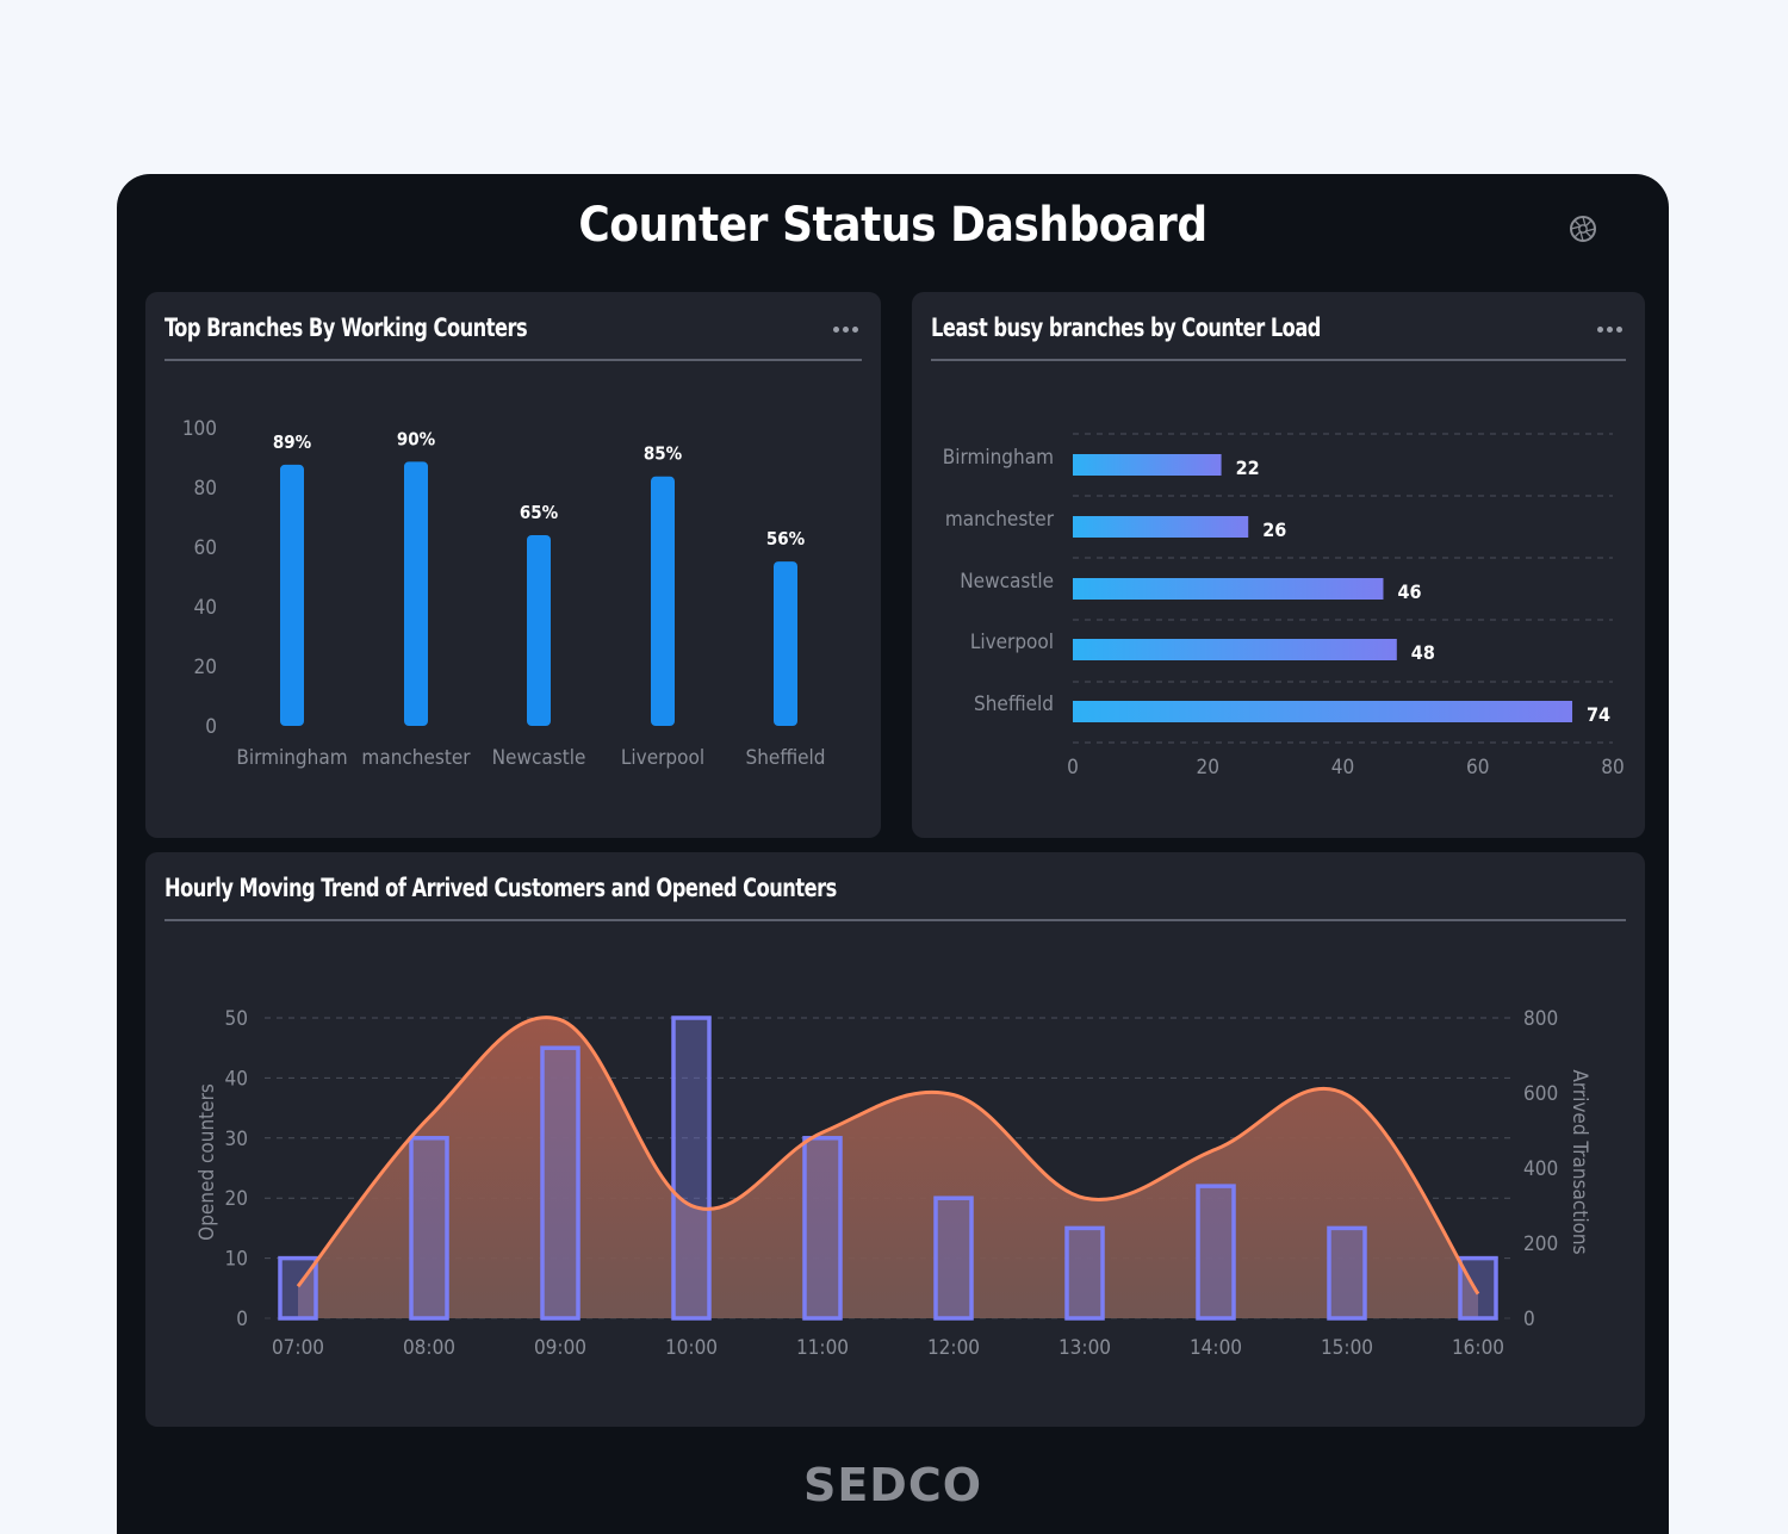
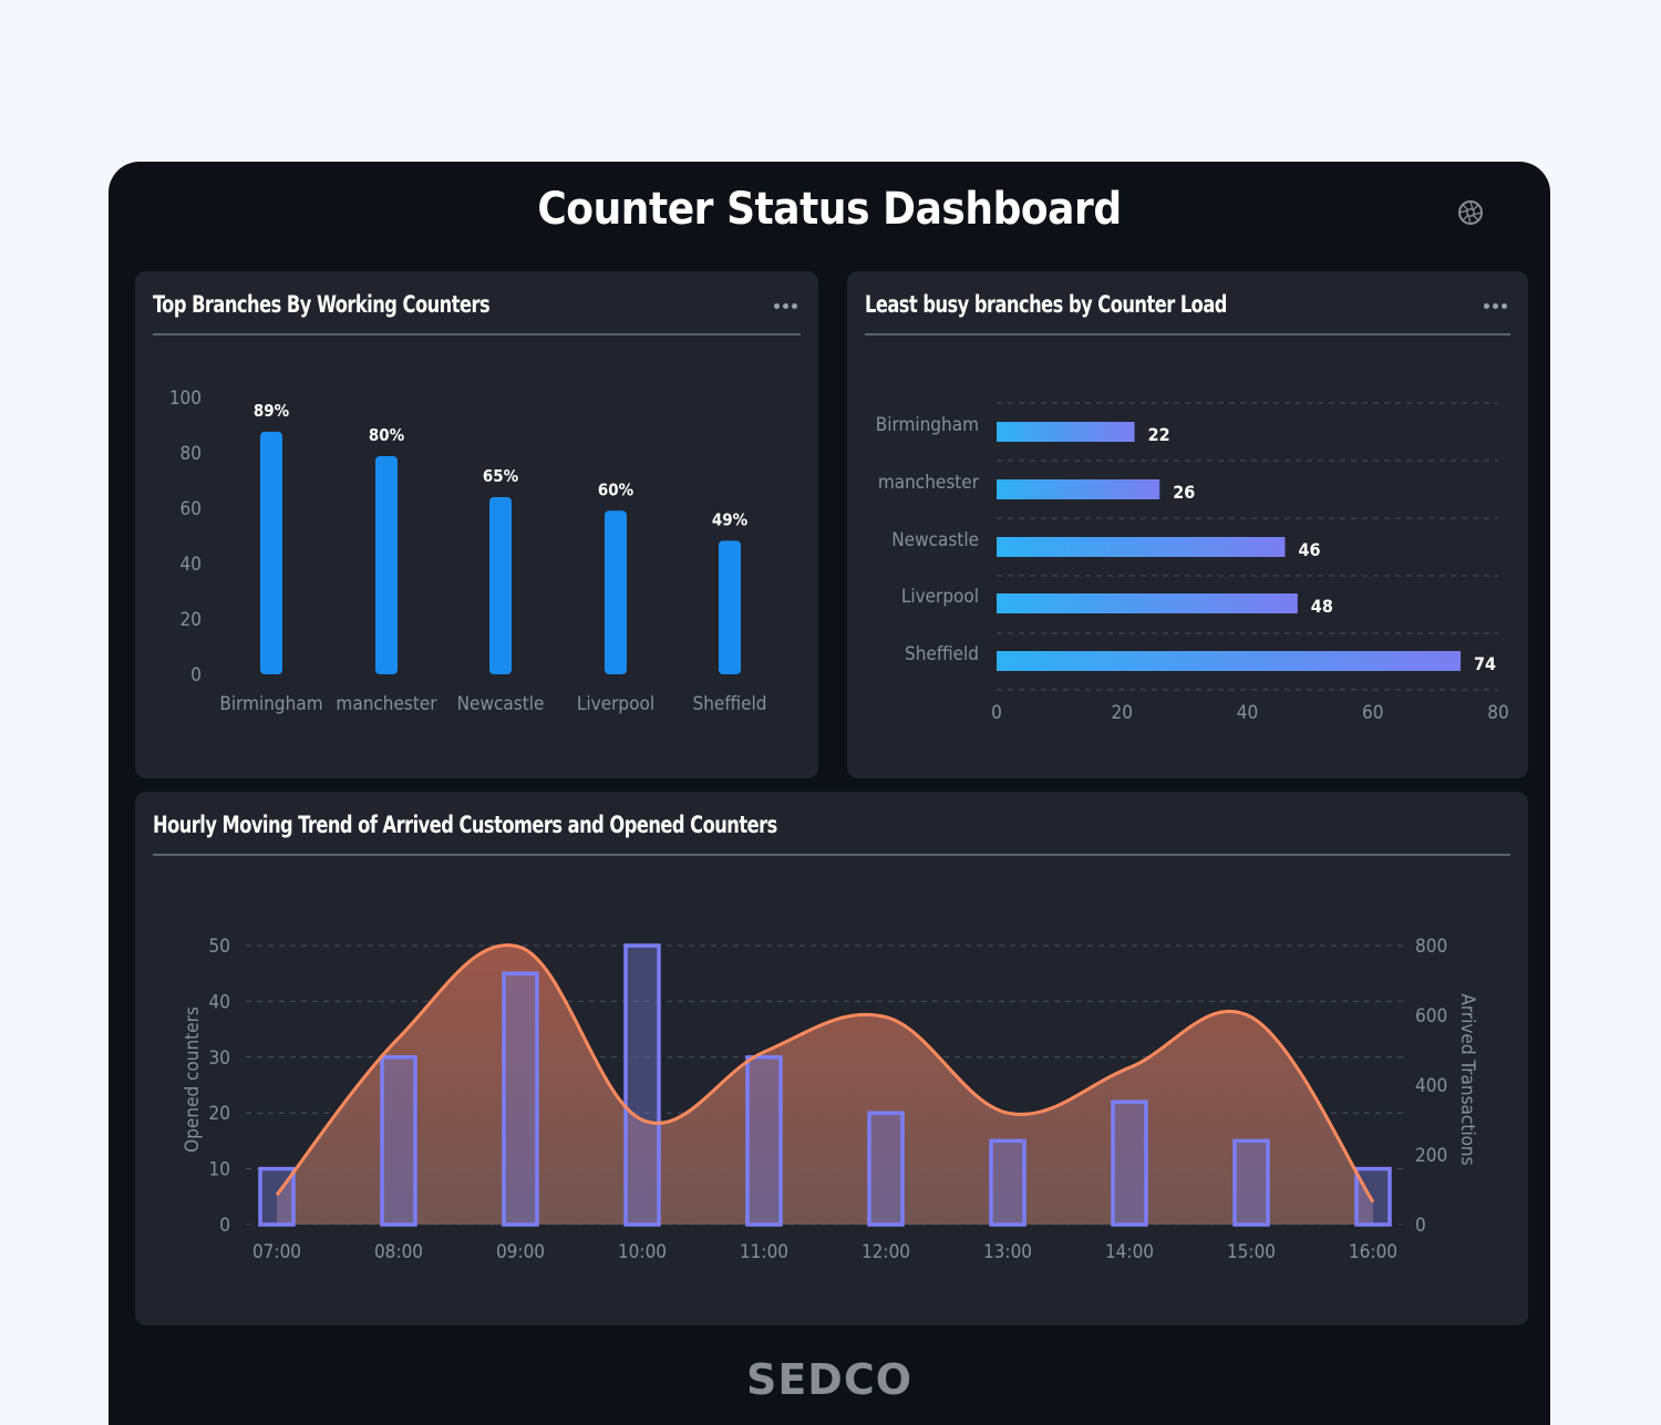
Top Branches By Working Counters/manchester: 90% -> 80%
Top Branches By Working Counters/Liverpool: 85% -> 60%
Top Branches By Working Counters/Sheffield: 56% -> 49%
